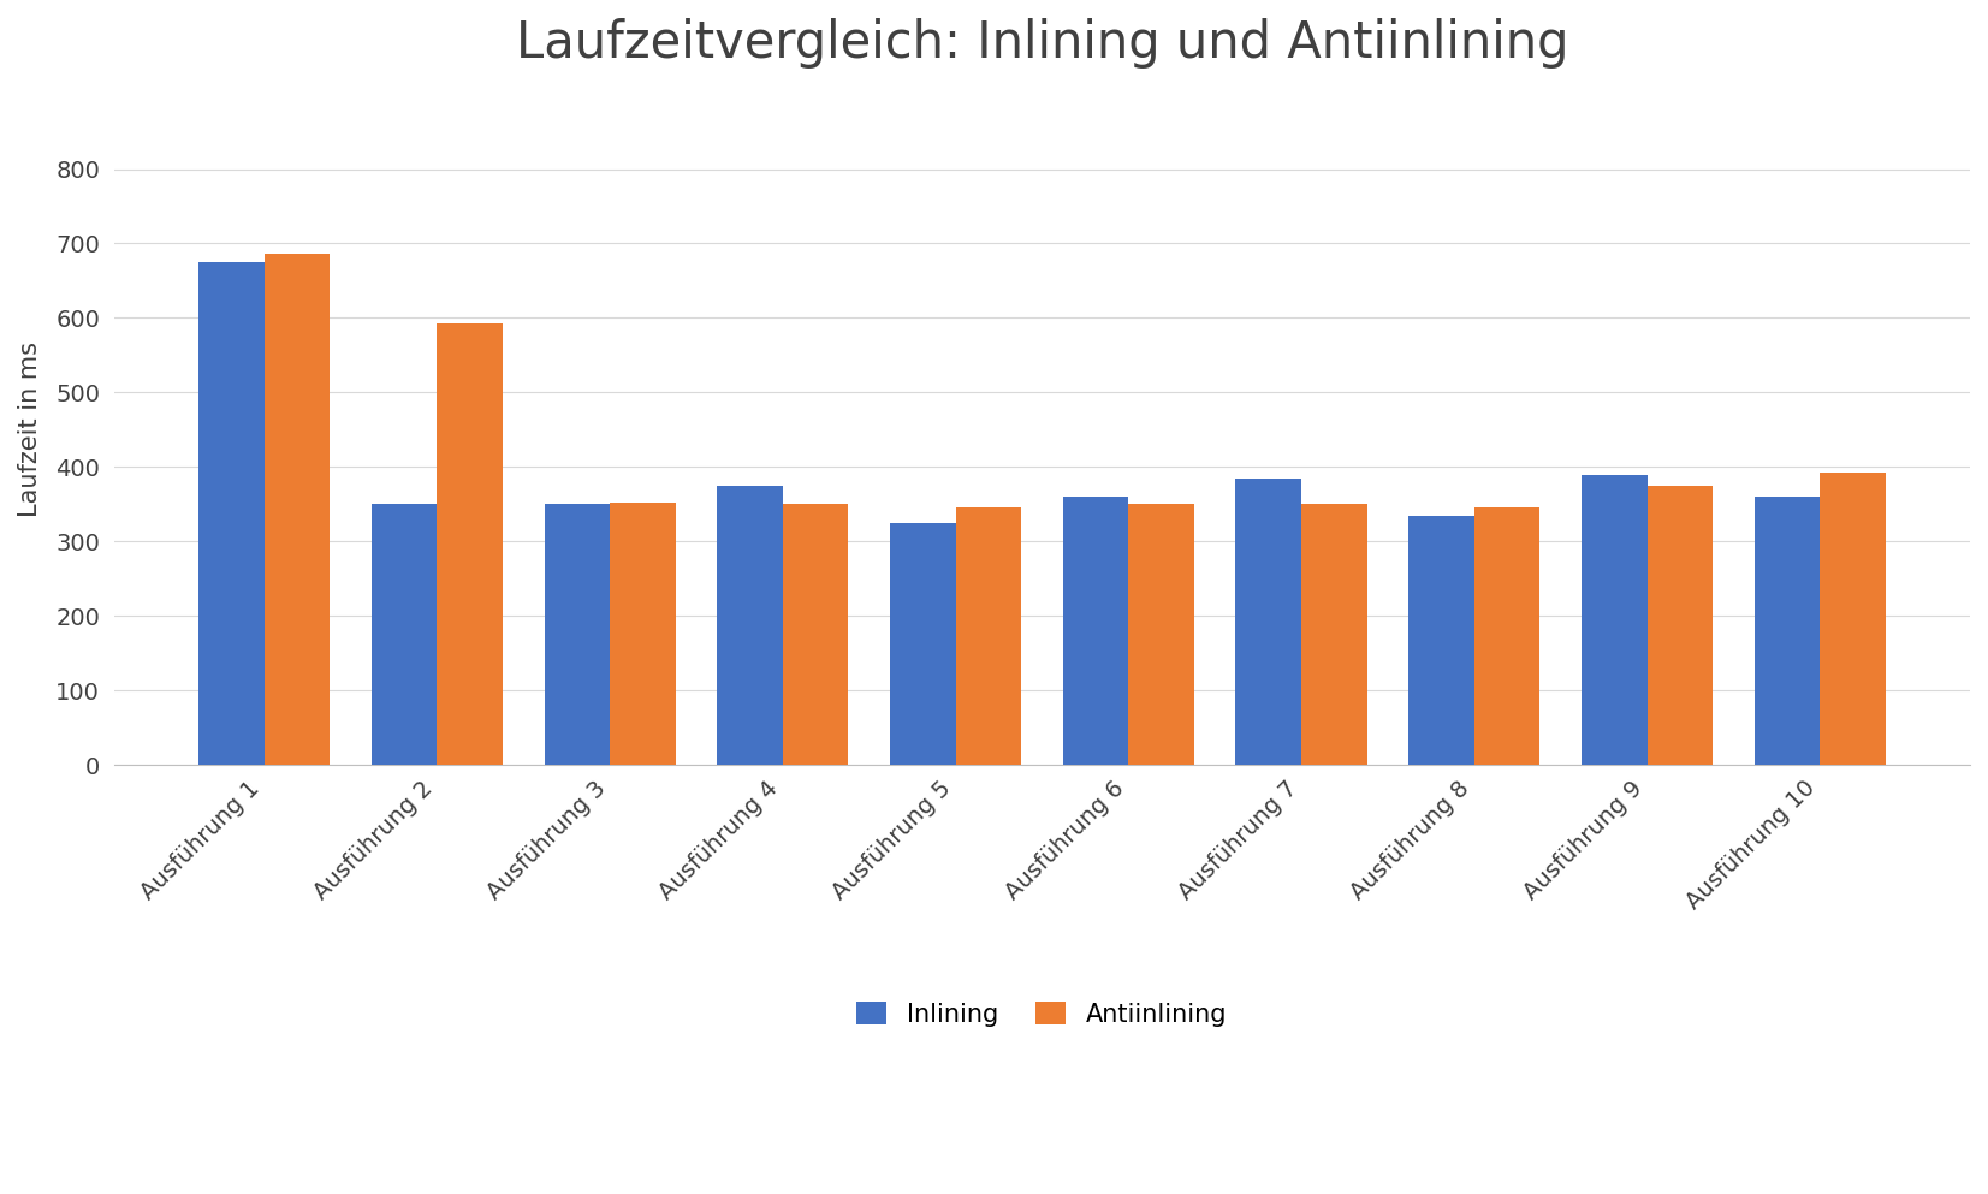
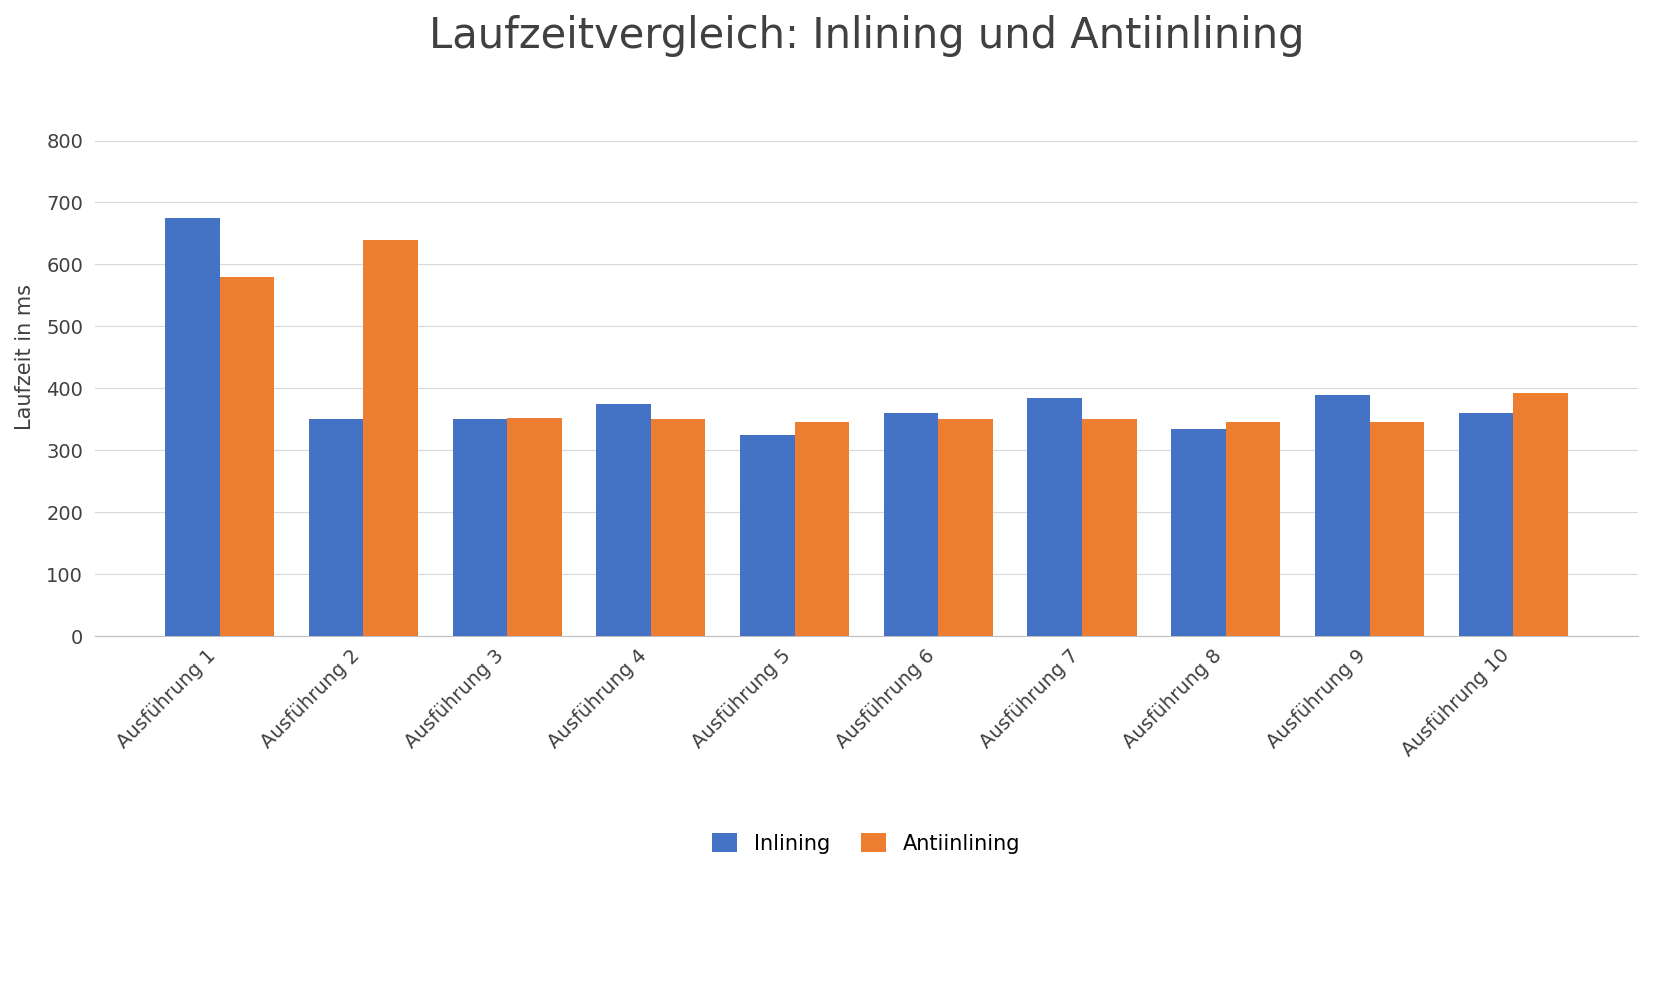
Antiinlining/Ausführung 1: 686 -> 580
Antiinlining/Ausführung 2: 592 -> 640
Antiinlining/Ausführung 9: 374 -> 345
